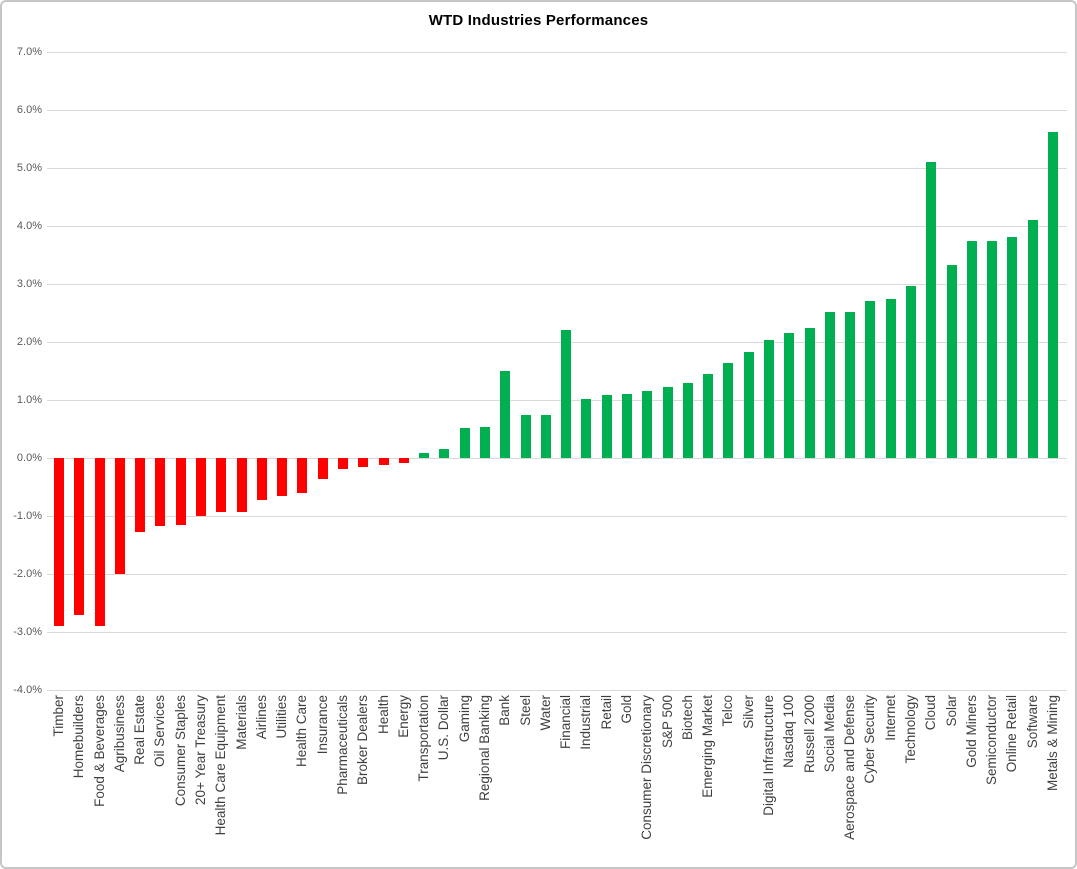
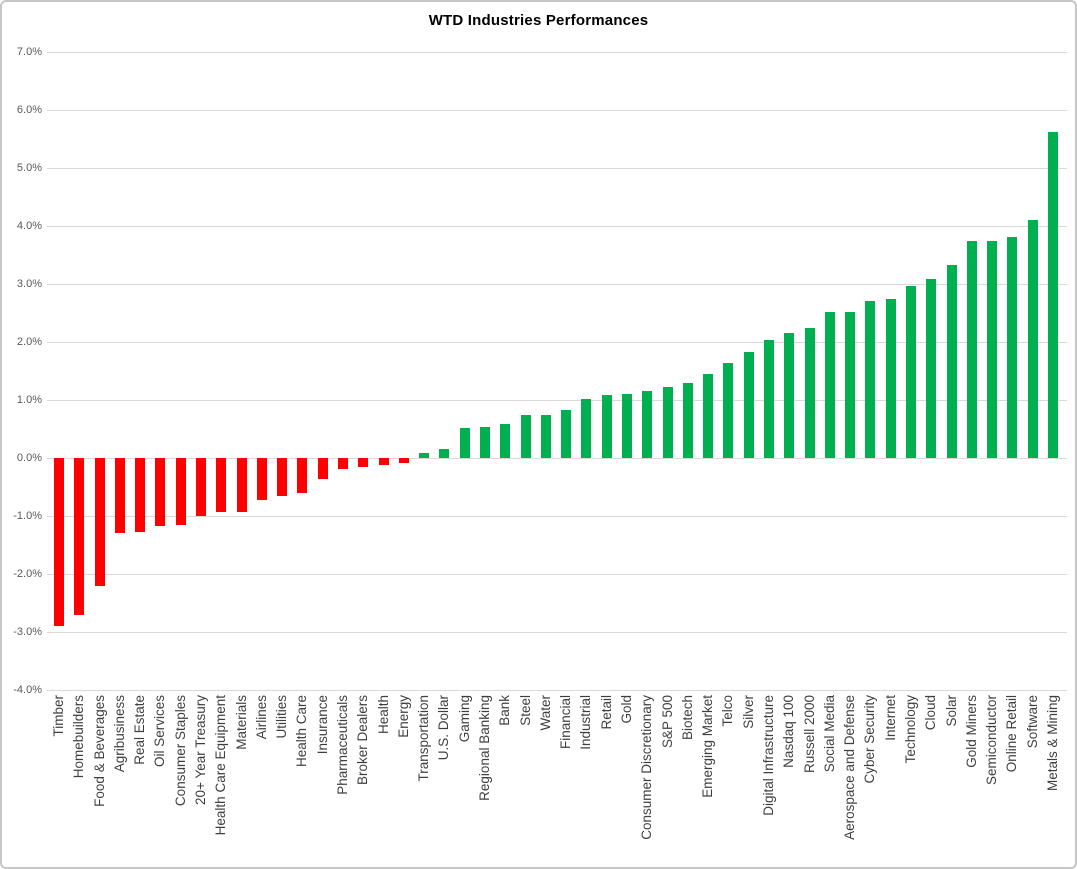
Food & Beverages: -2.9% -> -2.2%
Agribusiness: -2.0% -> -1.3%
Bank: 1.5% -> 0.6%
Financial: 2.2% -> 0.8%
Cloud: 5.1% -> 3.1%
